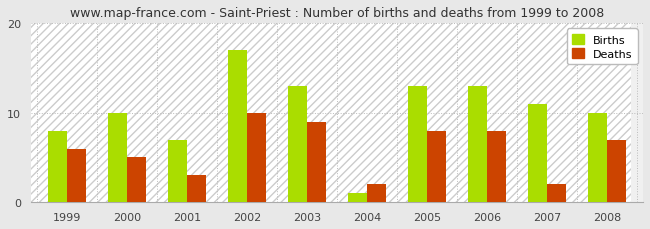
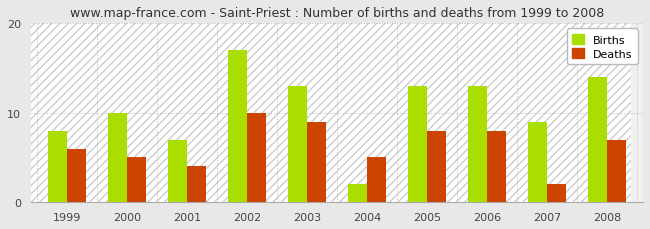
Deaths/2001: 3 -> 4
Births/2004: 1 -> 2
Deaths/2004: 2 -> 5
Births/2007: 11 -> 9
Births/2008: 10 -> 14
